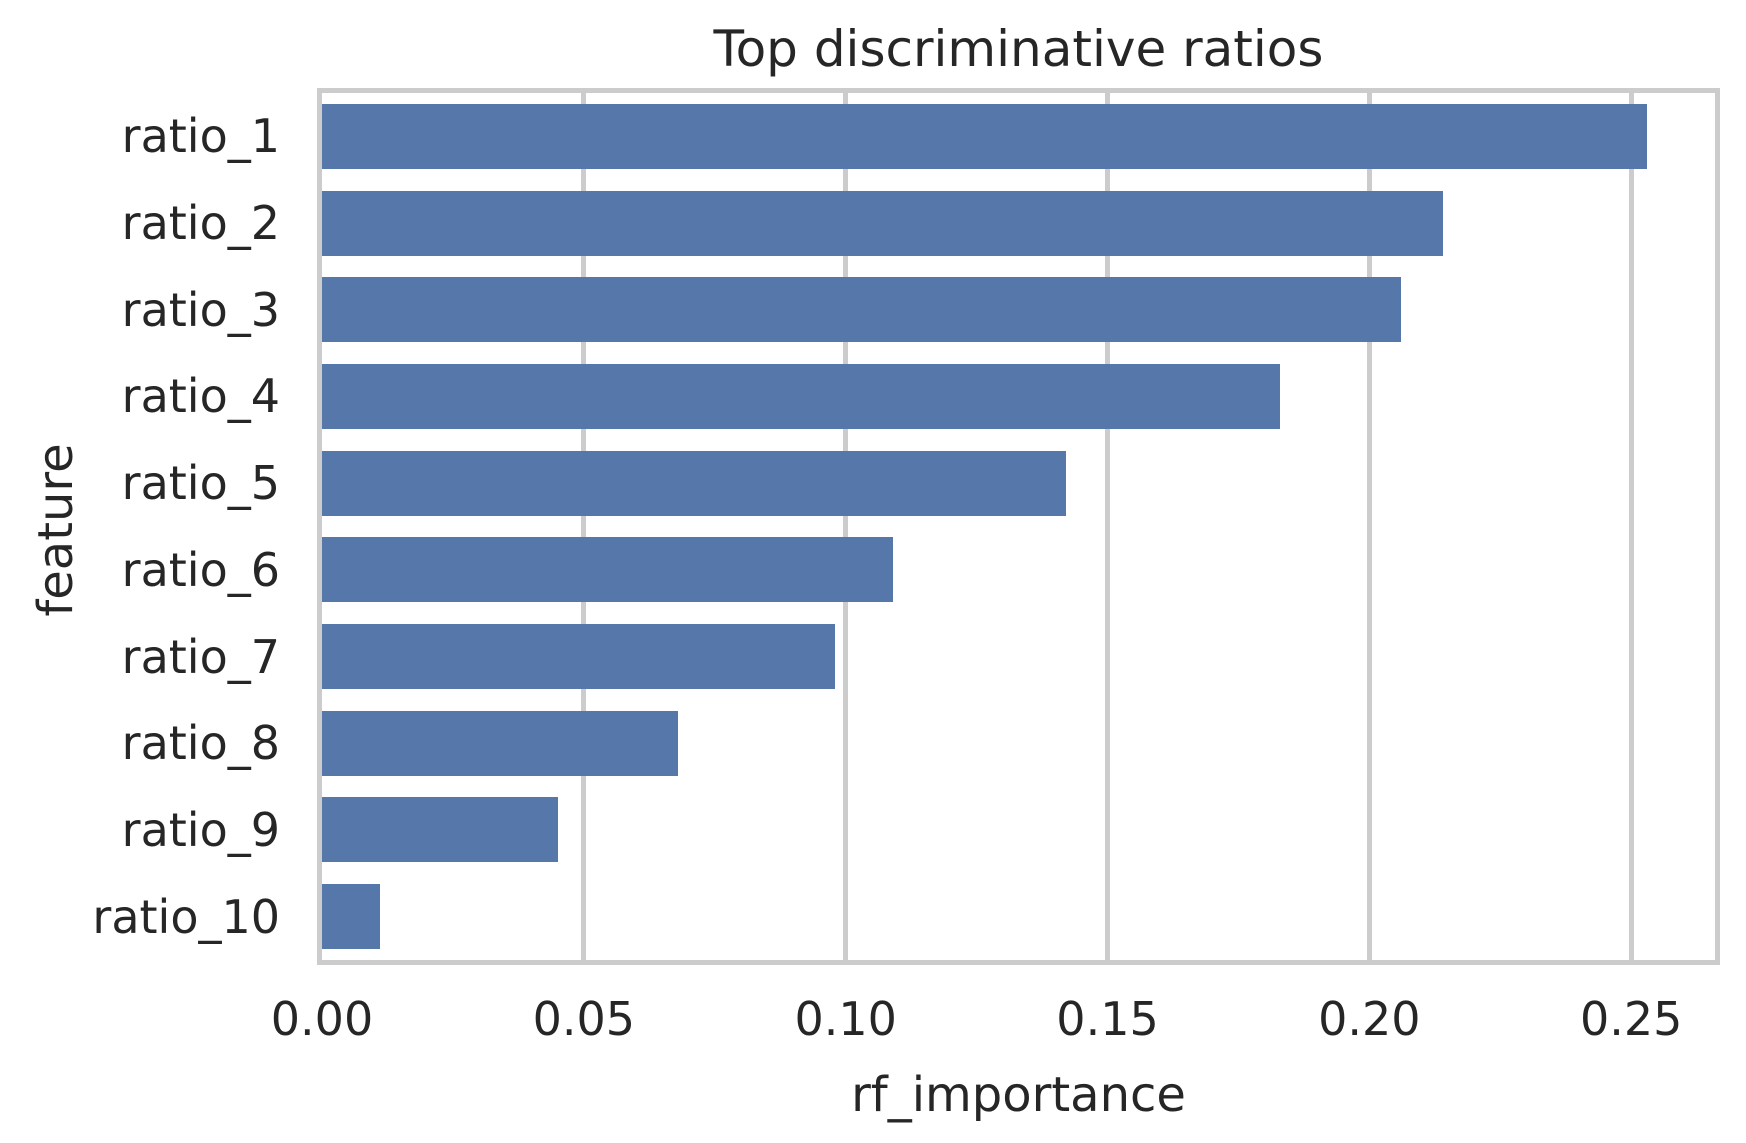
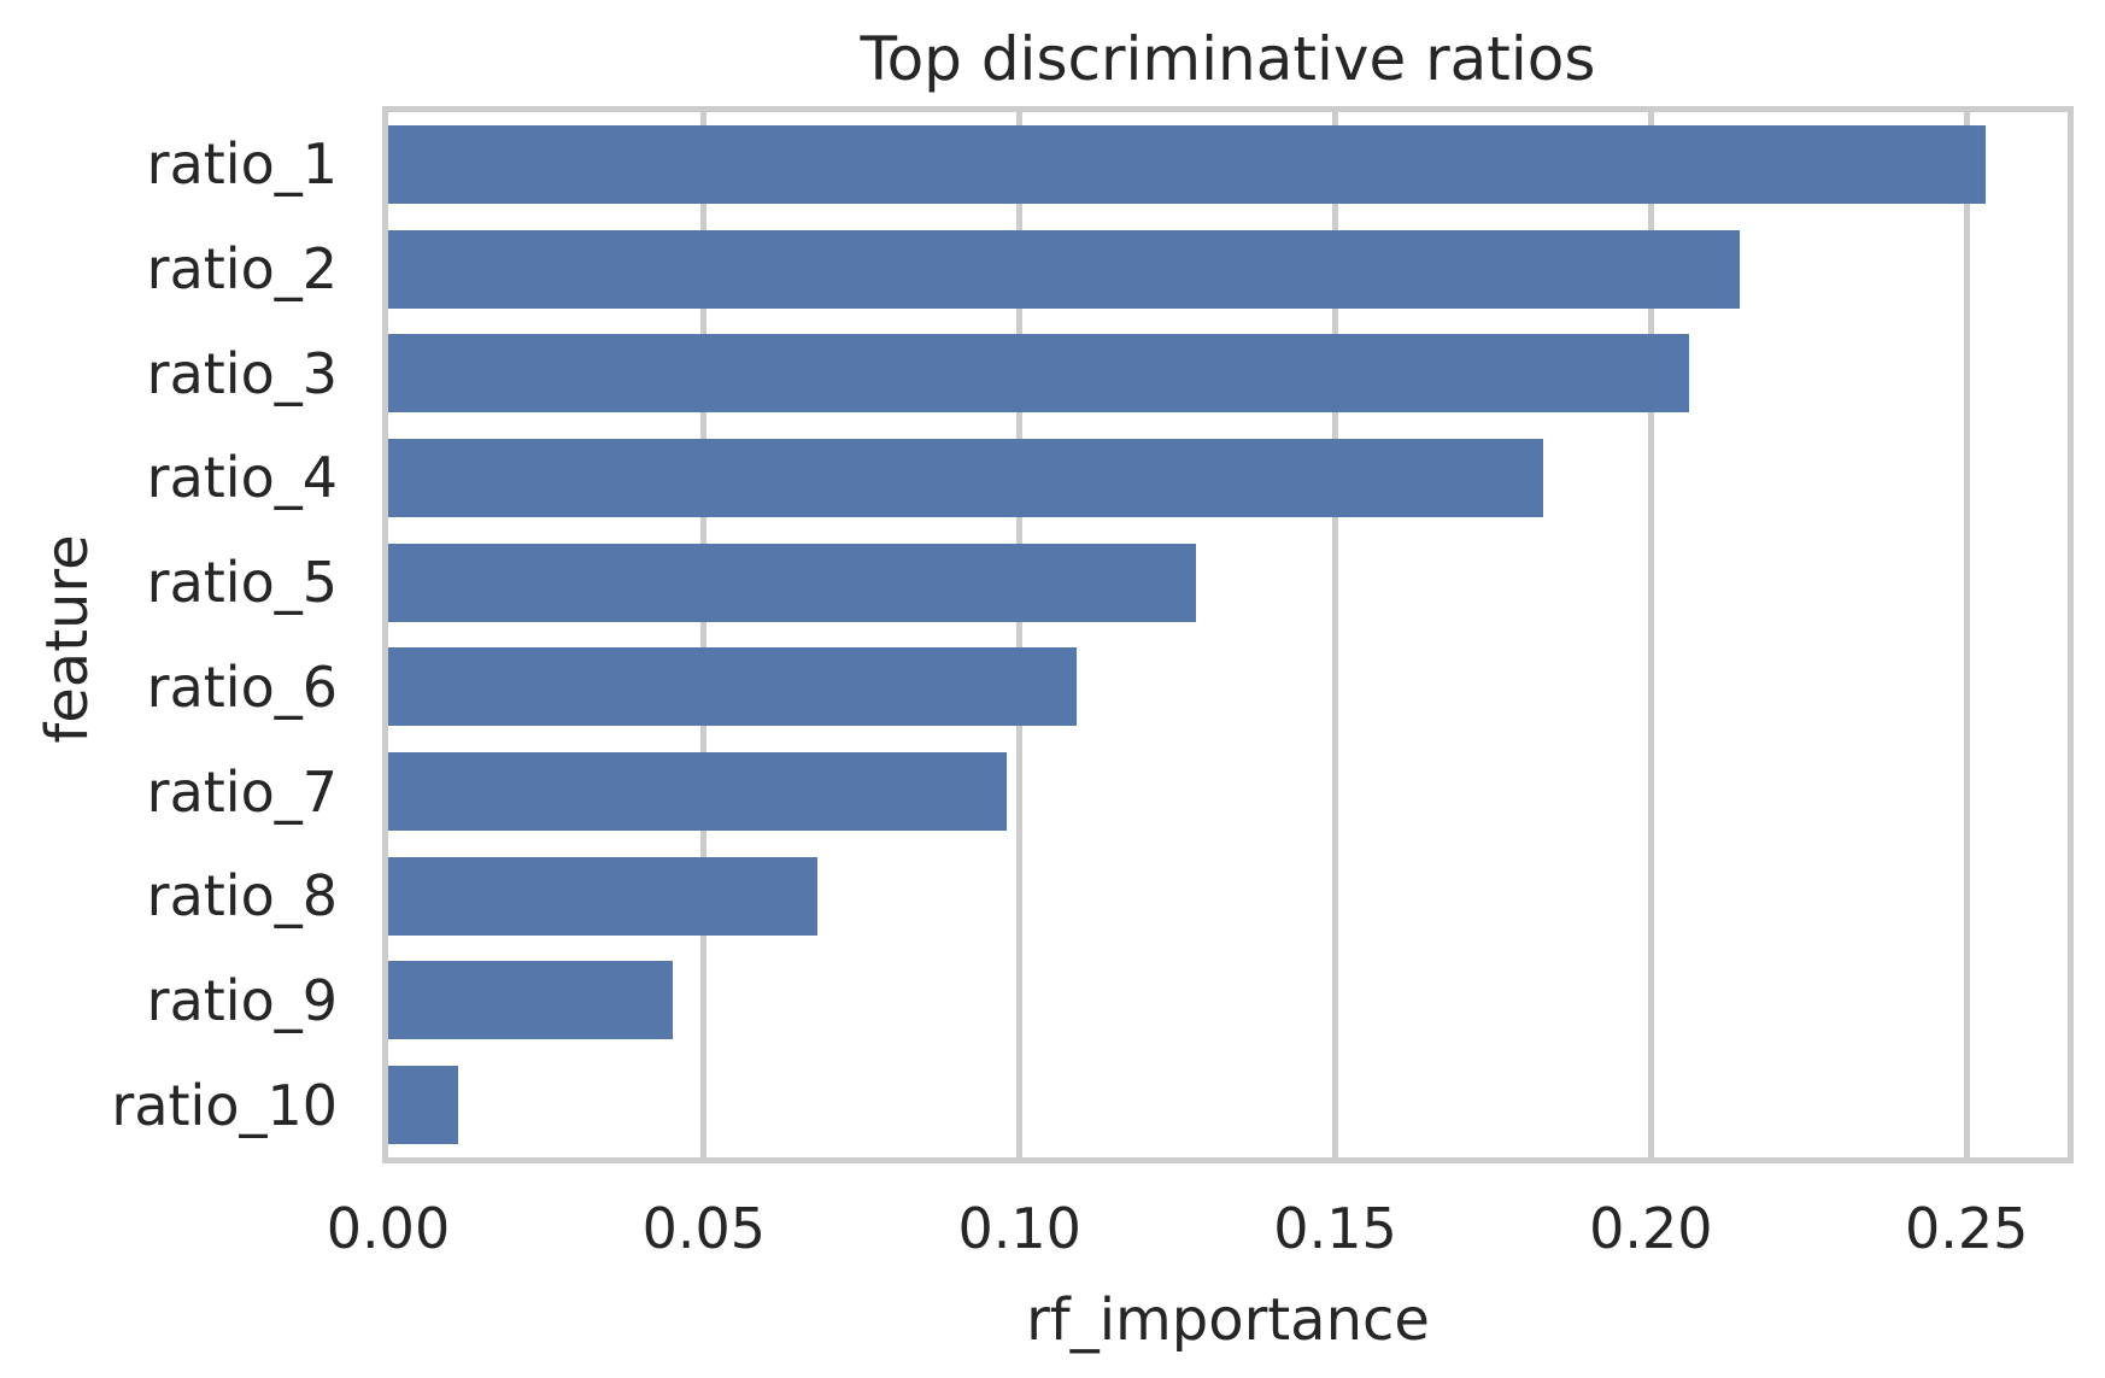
ratio_5: 0.142 -> 0.128
